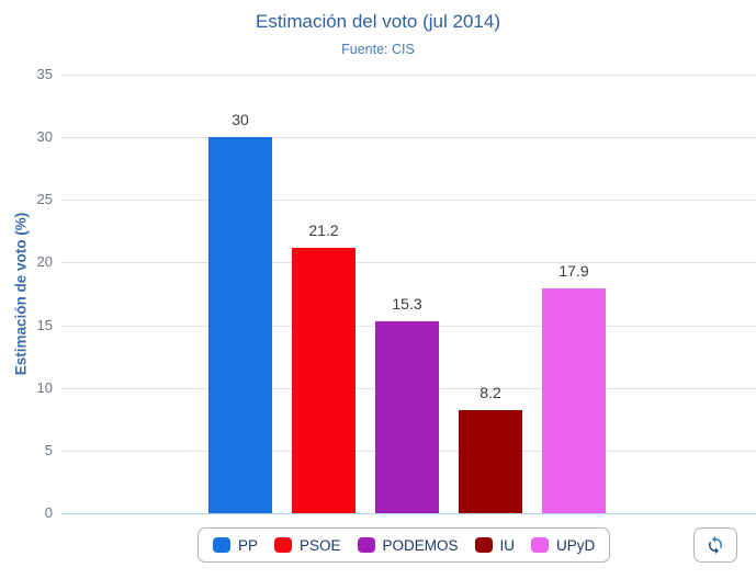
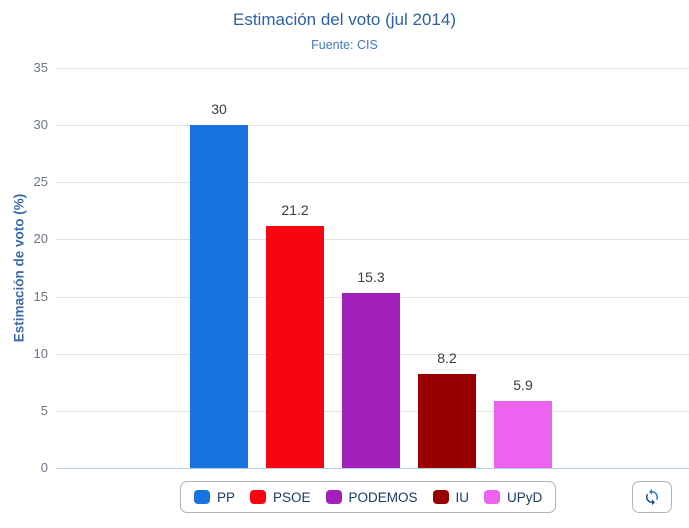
UPyD: 17.9 -> 5.9
